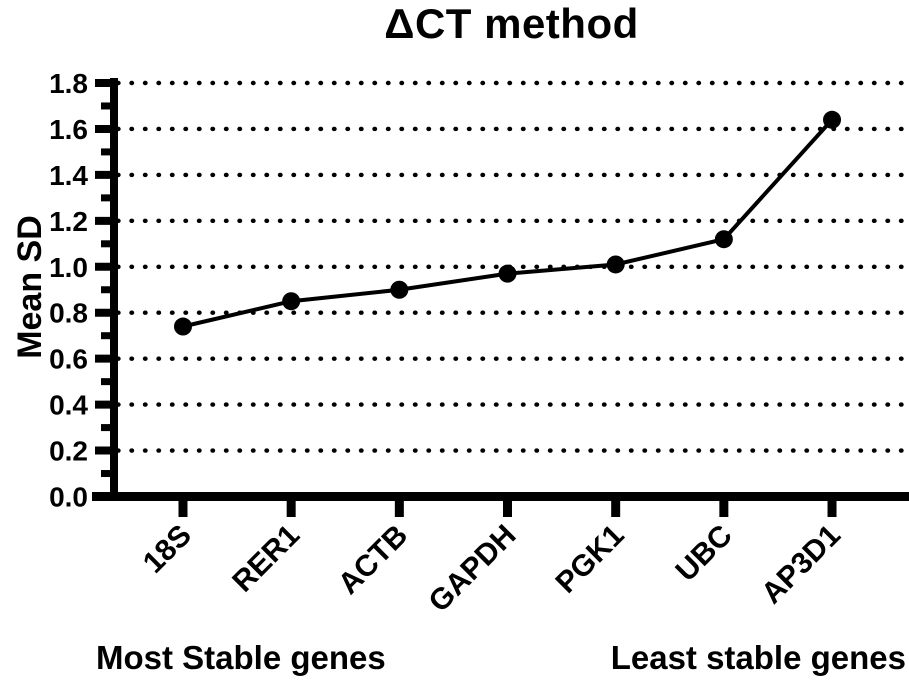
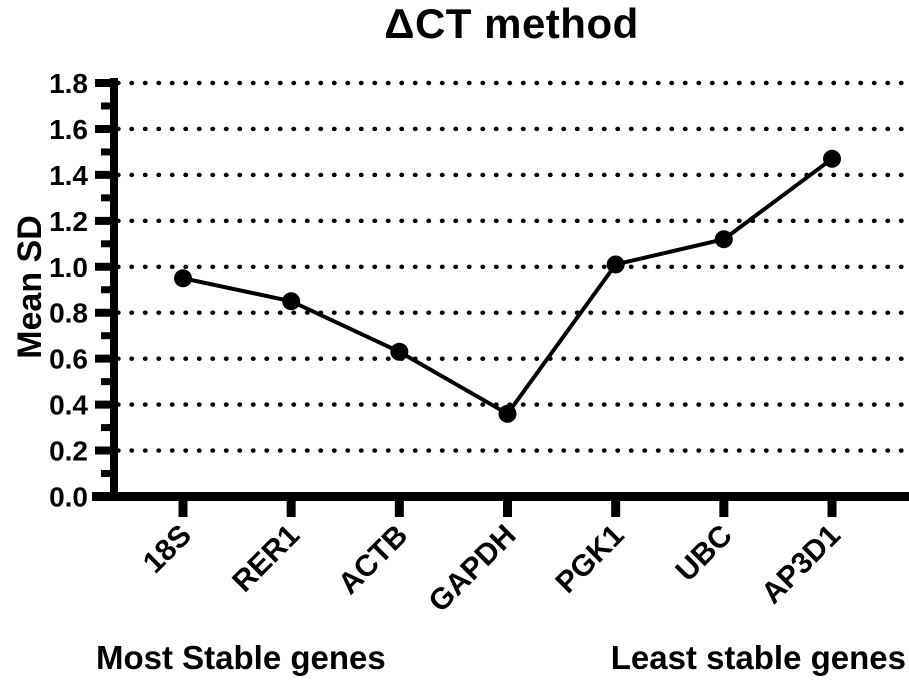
18S: 0.74 -> 0.95
ACTB: 0.90 -> 0.63
GAPDH: 0.97 -> 0.36
AP3D1: 1.64 -> 1.47
